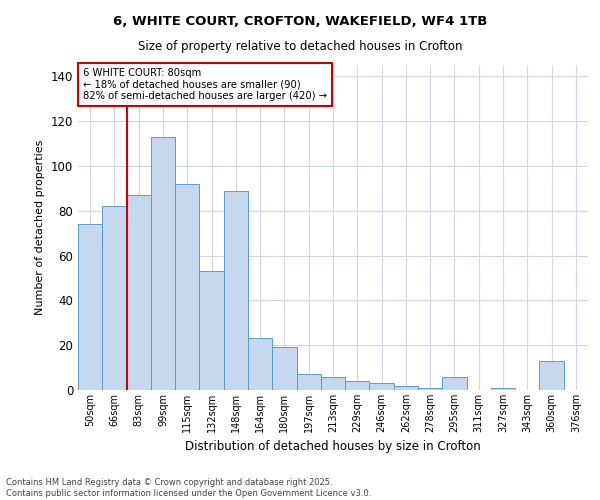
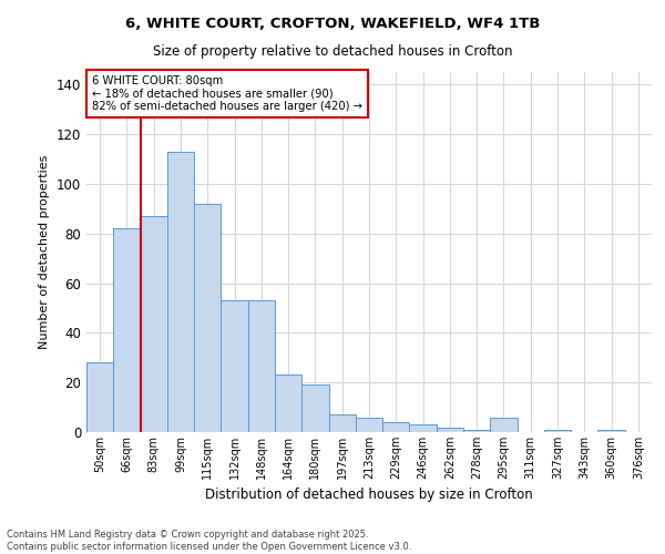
50sqm: 74 -> 28
148sqm: 89 -> 53
360sqm: 13 -> 1
